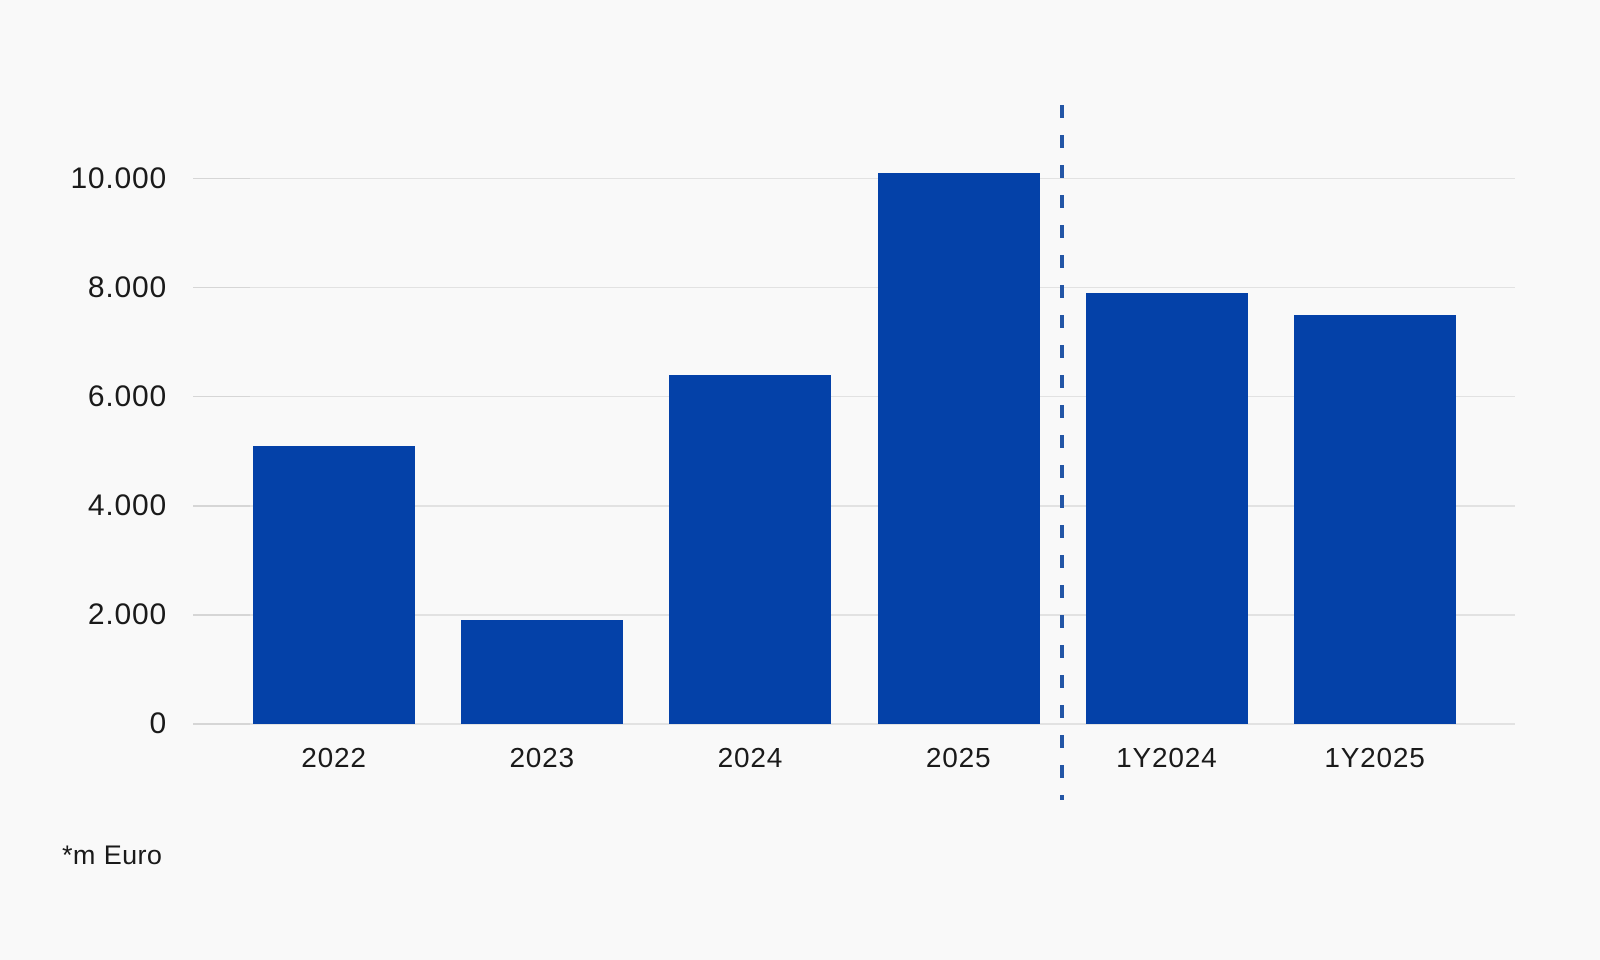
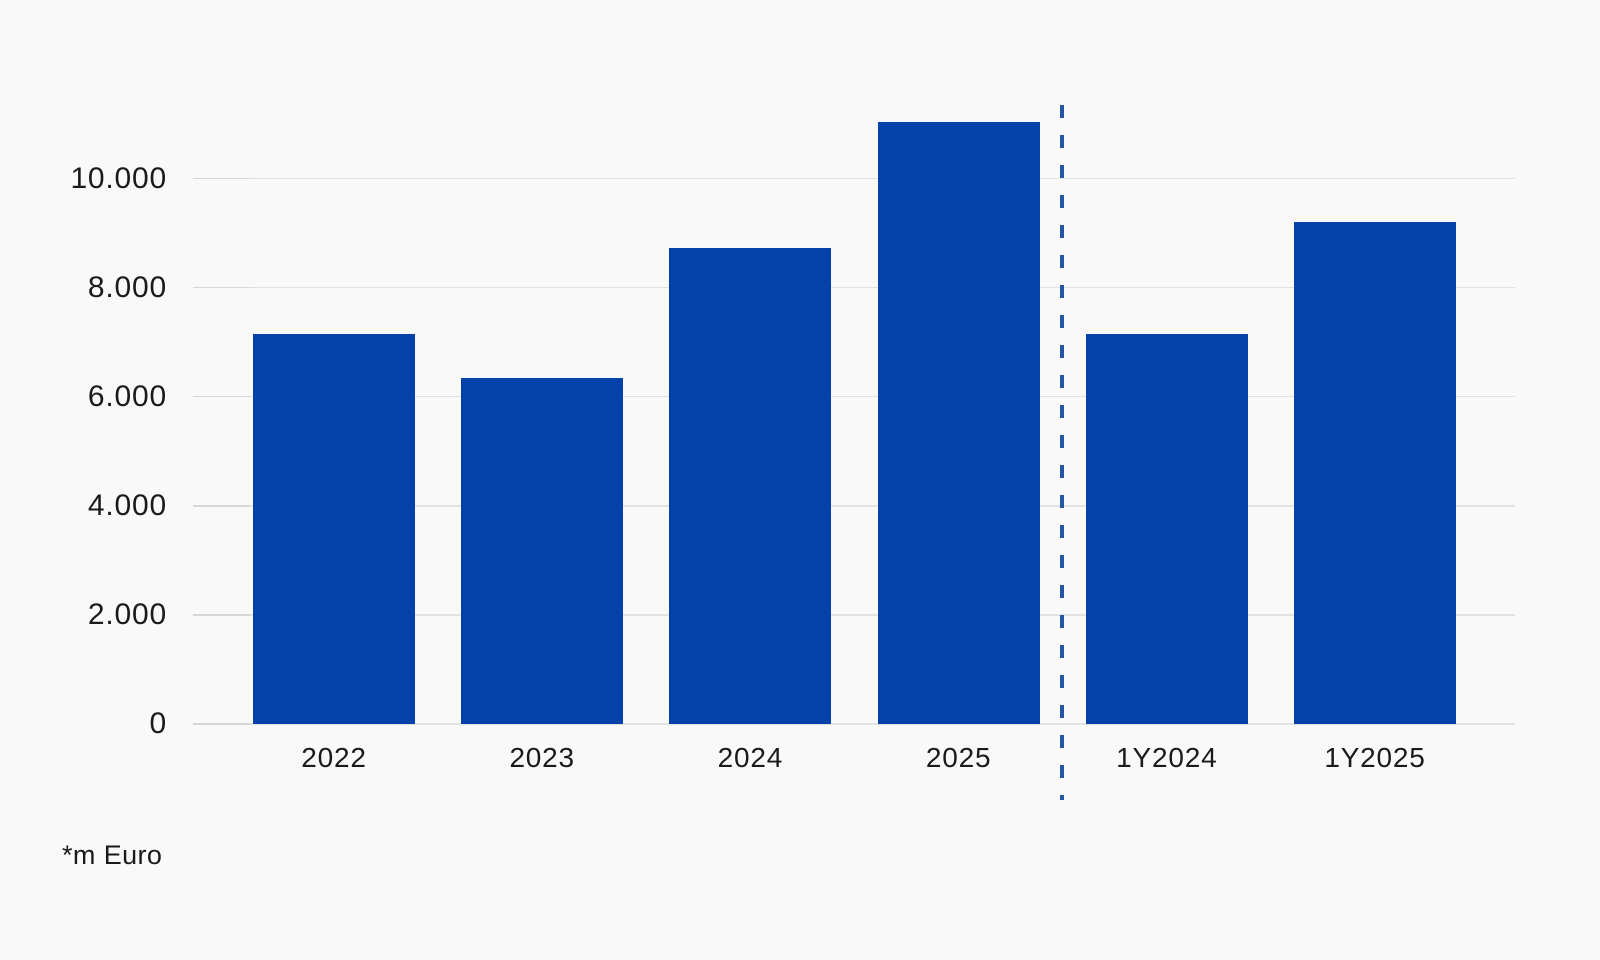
2022: 5100 -> 7200
2023: 1900 -> 6300
2024: 6400 -> 8700
2025: 10100 -> 11000
1Y2024: 7900 -> 7200
1Y2025: 7500 -> 9200
